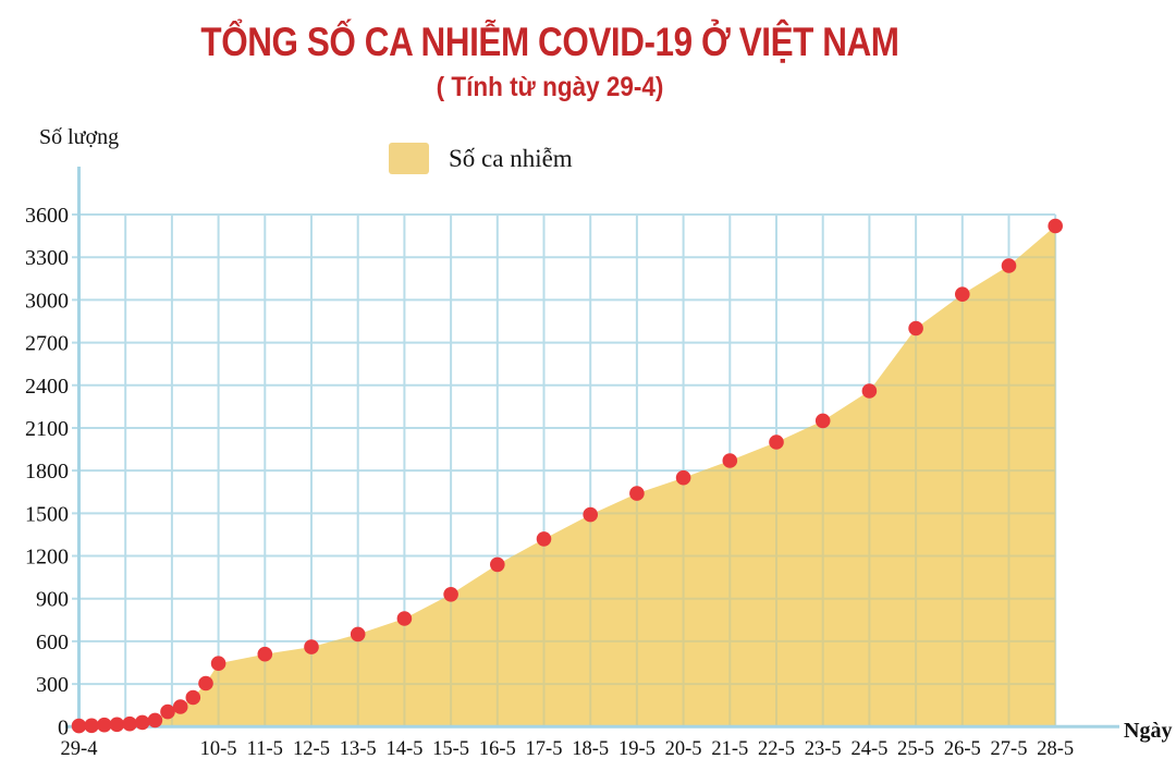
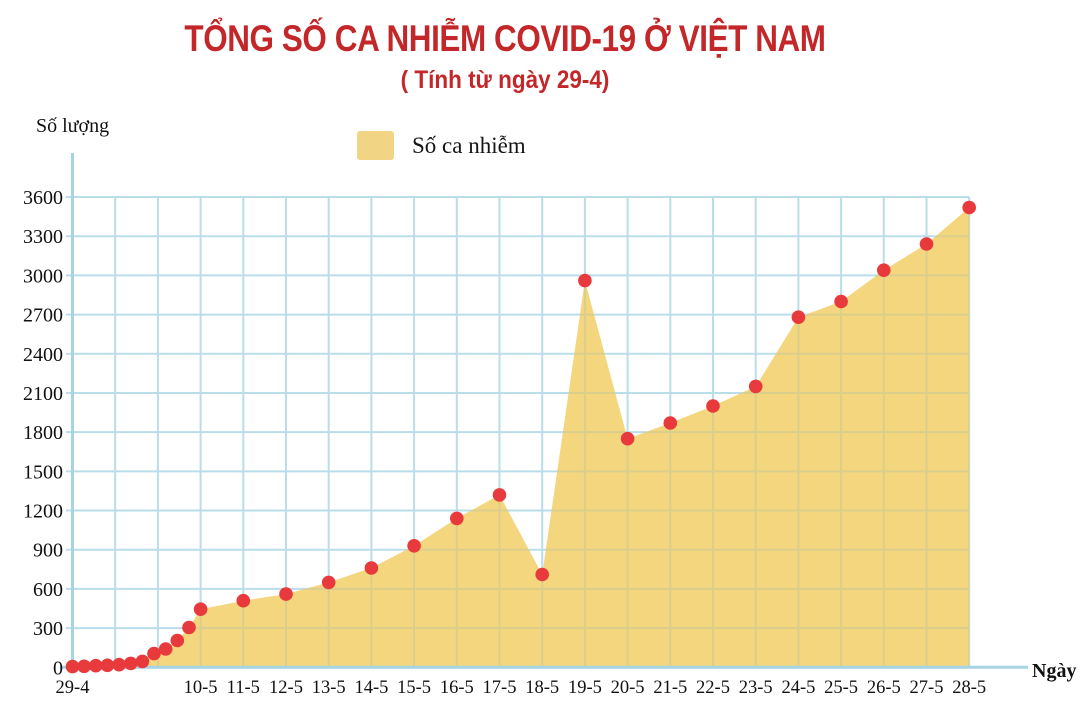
18-5: 1490 -> 710
19-5: 1640 -> 2960
24-5: 2360 -> 2680
